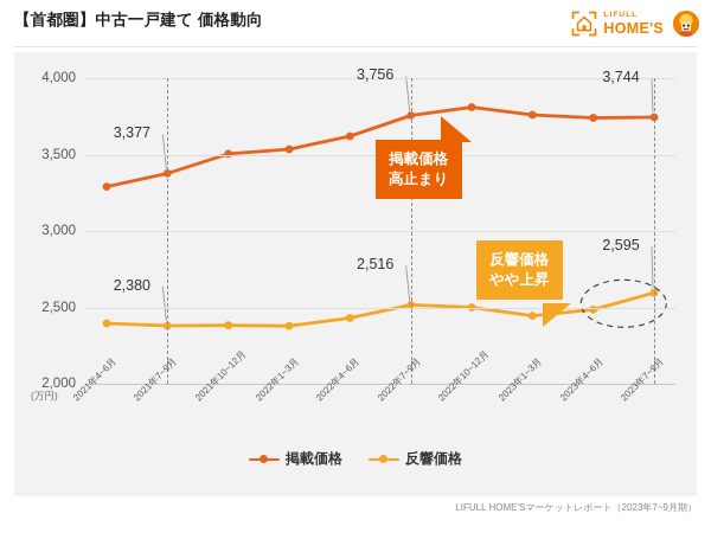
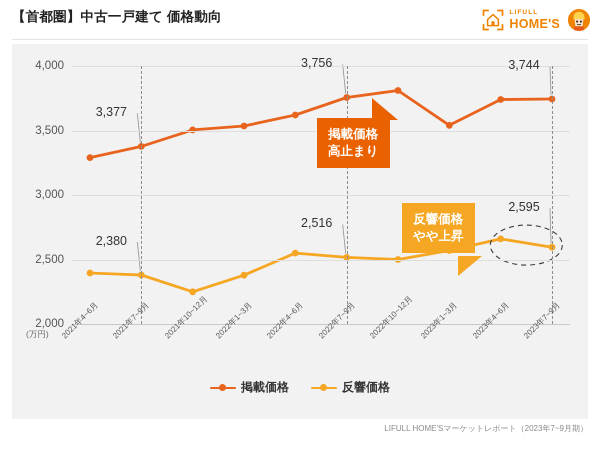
反響価格/2021年10~12月: 2380 -> 2250
反響価格/2022年4~6月: 2430 -> 2550
掲載価格/2023年1~3月: 3760 -> 3540
反響価格/2023年1~3月: 2440 -> 2570
反響価格/2023年4~6月: 2480 -> 2660
